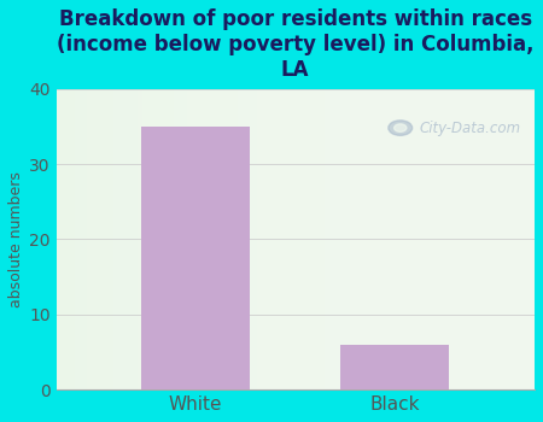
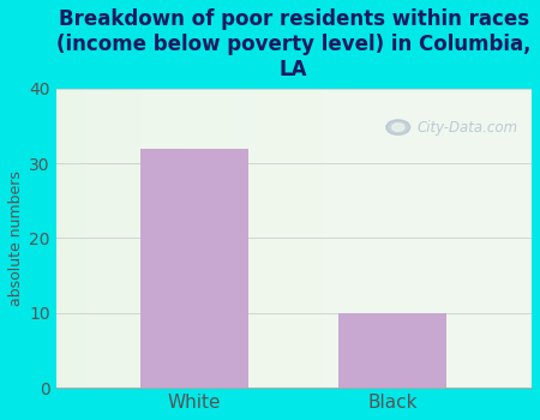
White: 35 -> 32
Black: 6 -> 10
